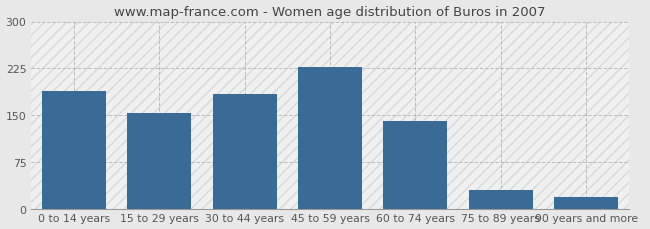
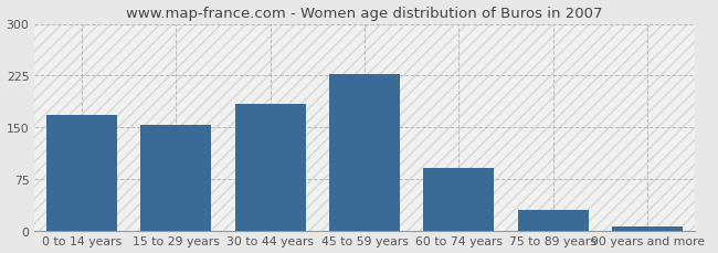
0 to 14 years: 188 -> 168
60 to 74 years: 140 -> 90
90 years and more: 18 -> 5
